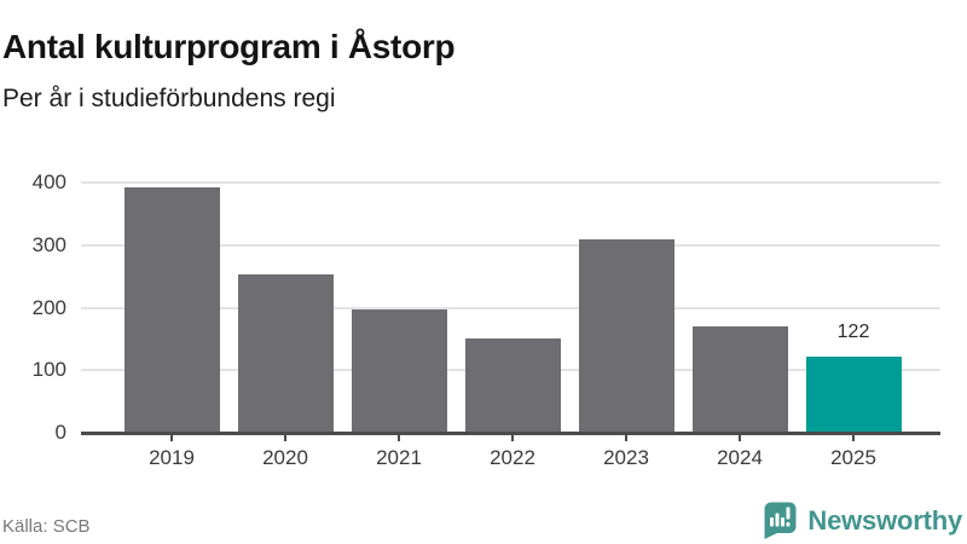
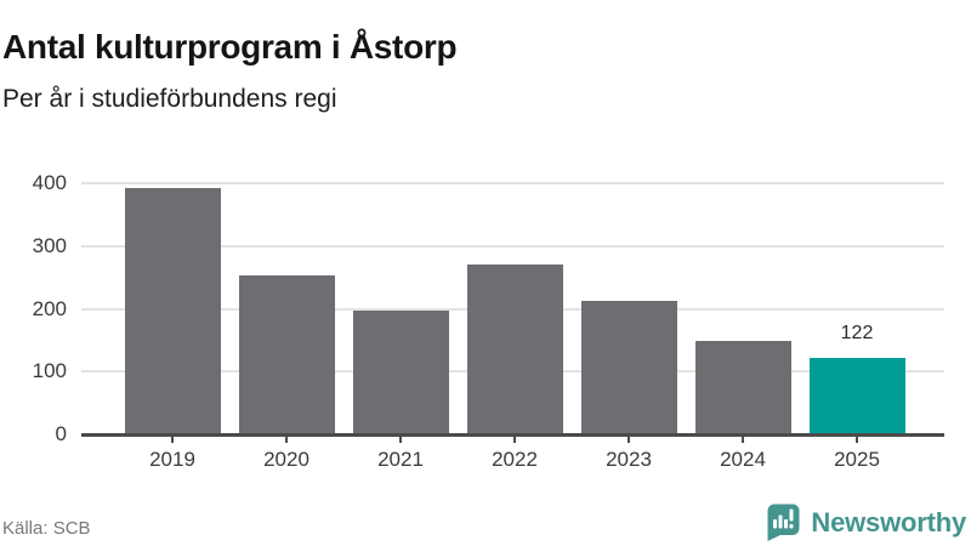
2022: 150 -> 270
2023: 310 -> 210
2024: 170 -> 150
